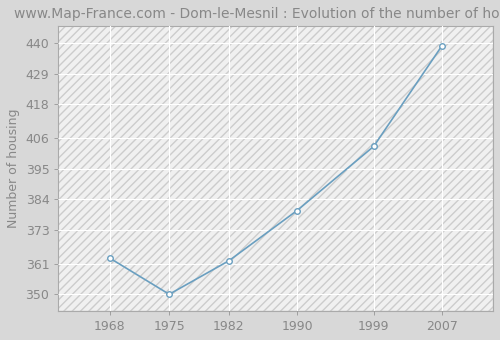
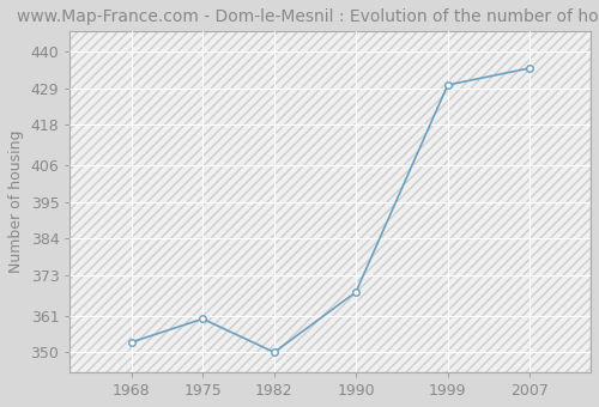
1968: 363 -> 353
1975: 350 -> 360
1982: 362 -> 350
1990: 380 -> 368
1999: 403 -> 430
2007: 439 -> 435
